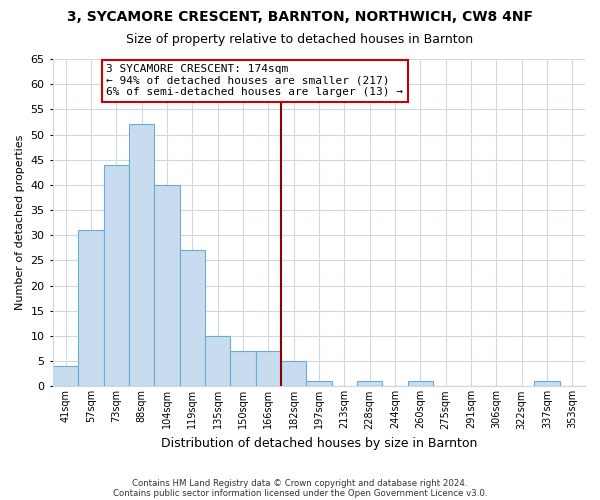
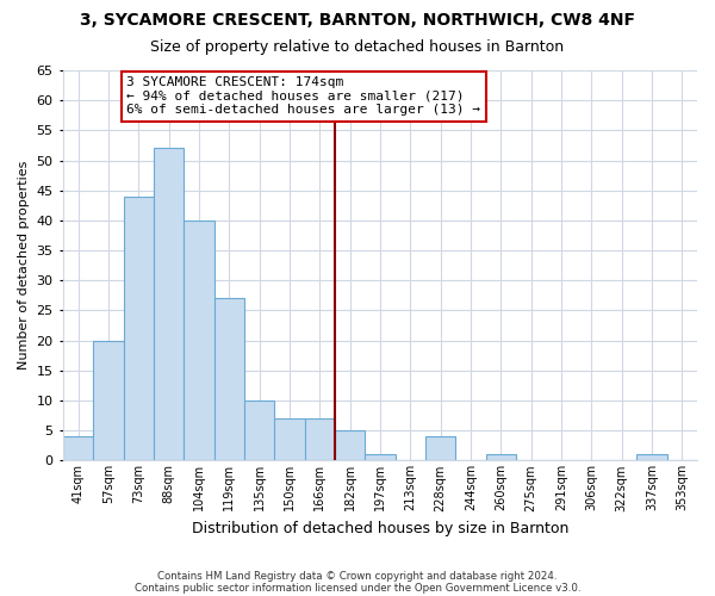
57sqm: 31 -> 20
228sqm: 1 -> 4
